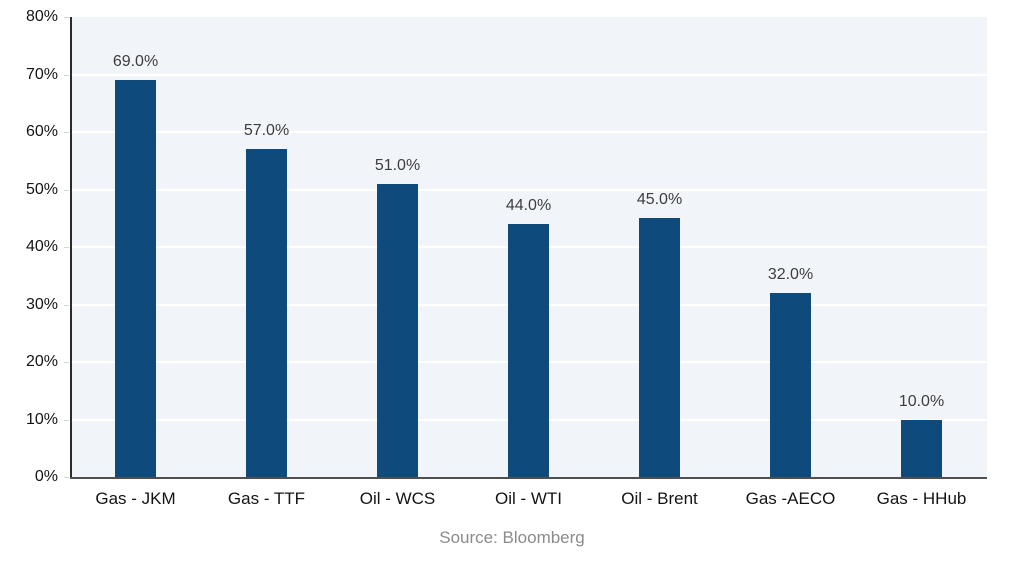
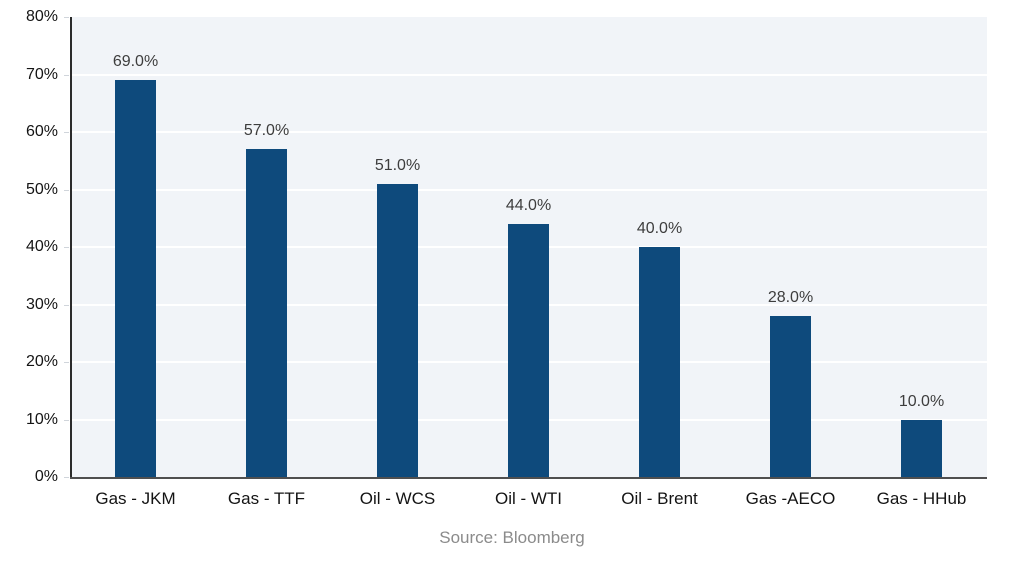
Oil - Brent: 45.0% -> 40.0%
Gas -AECO: 32.0% -> 28.0%
